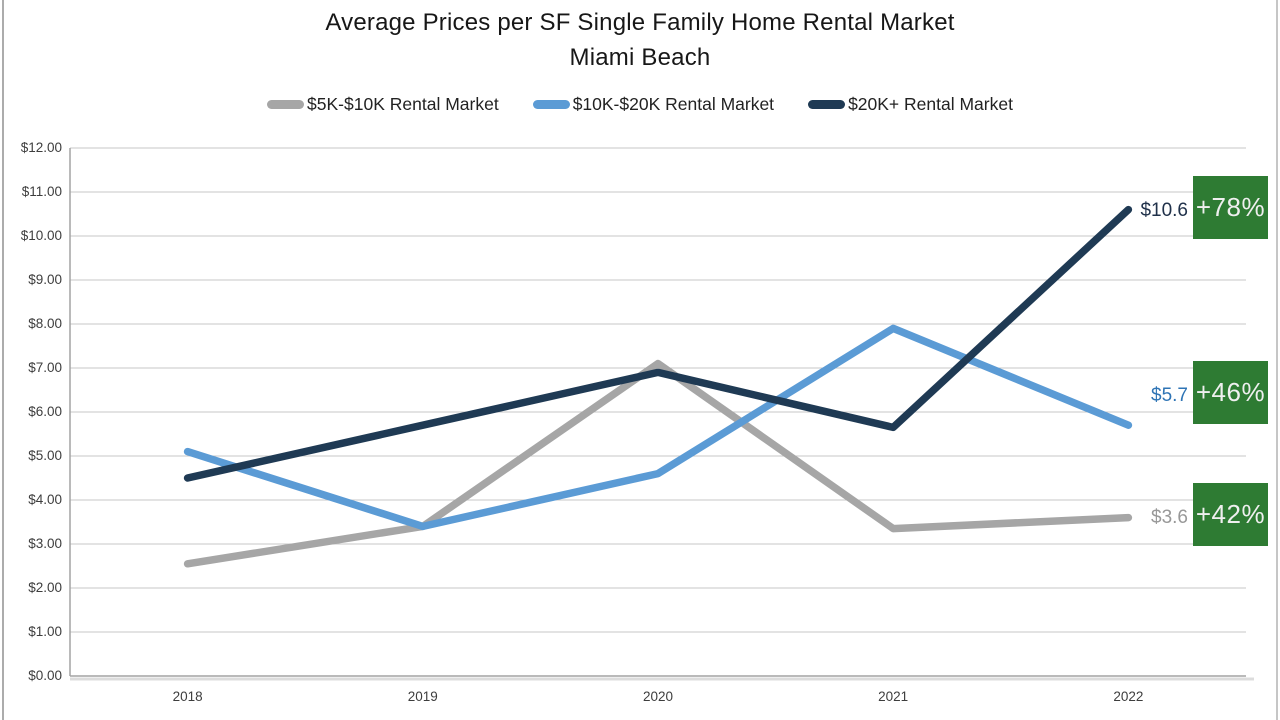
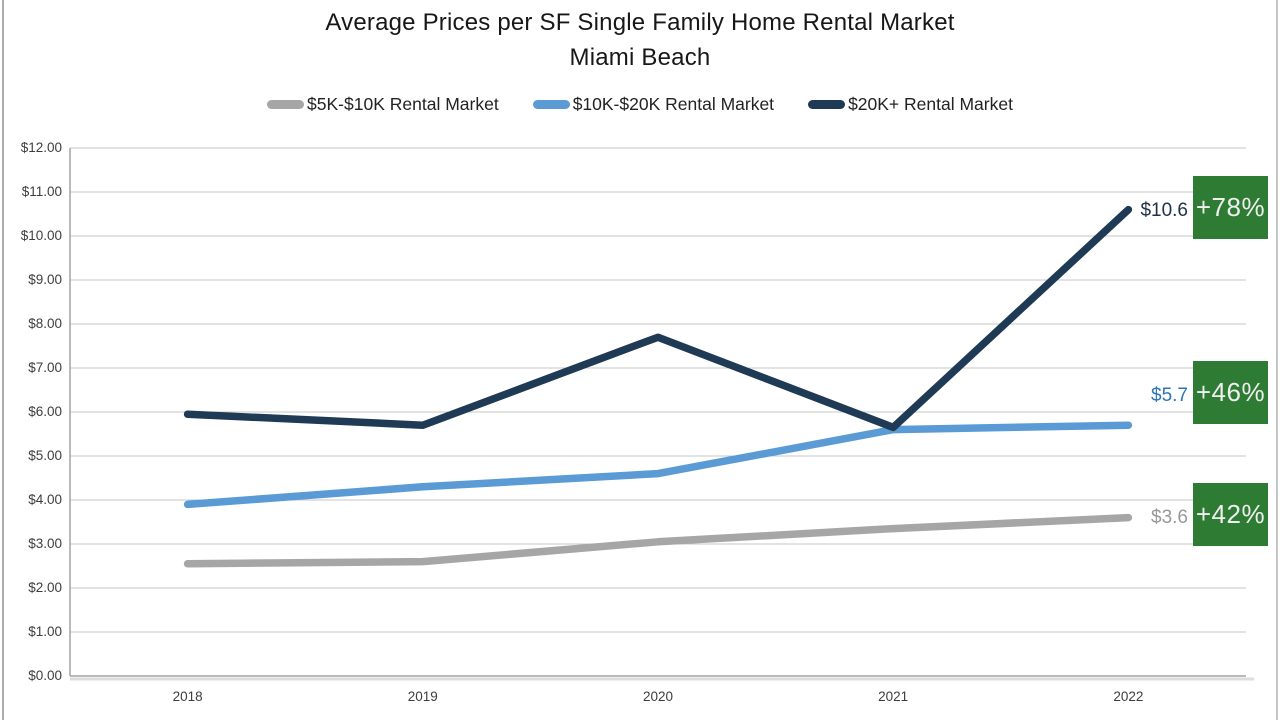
$10K-$20K Rental Market/2018: $5.1 -> $3.9
$20K+ Rental Market/2018: $4.5 -> $6.0
$5K-$10K Rental Market/2019: $3.4 -> $2.6
$10K-$20K Rental Market/2019: $3.4 -> $4.3
$5K-$10K Rental Market/2020: $7.1 -> $3.0
$20K+ Rental Market/2020: $6.9 -> $7.7
$10K-$20K Rental Market/2021: $7.9 -> $5.6
